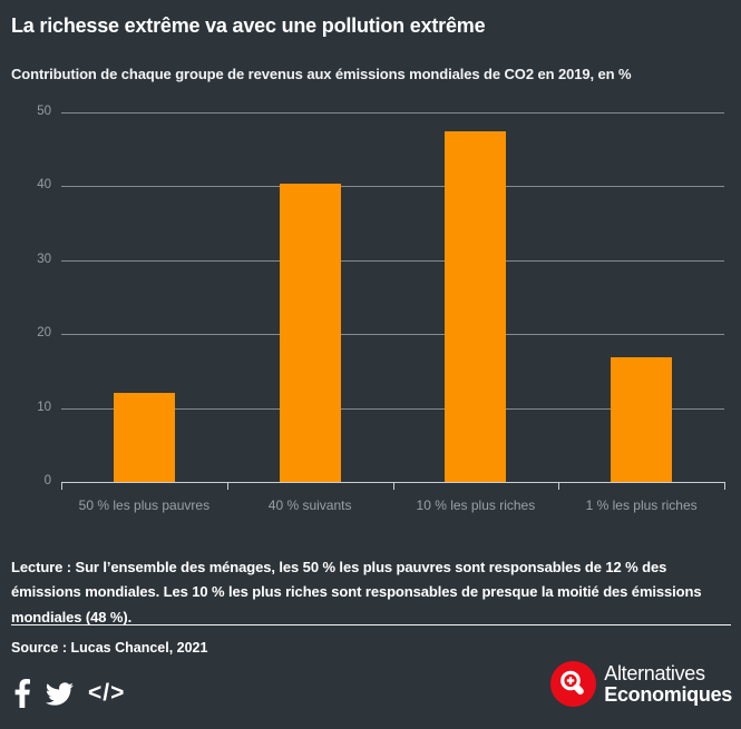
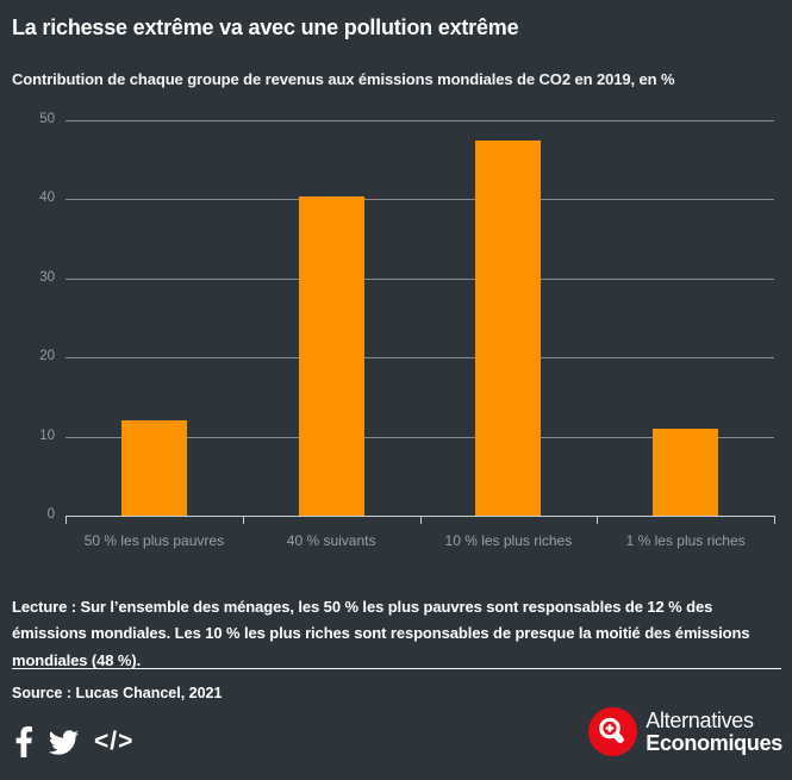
1 % les plus riches: 17 -> 11
